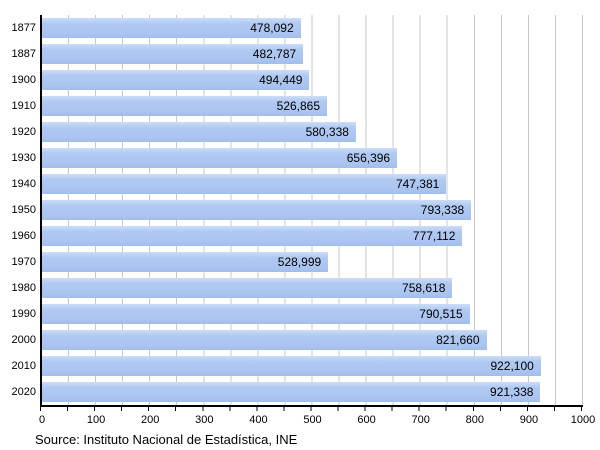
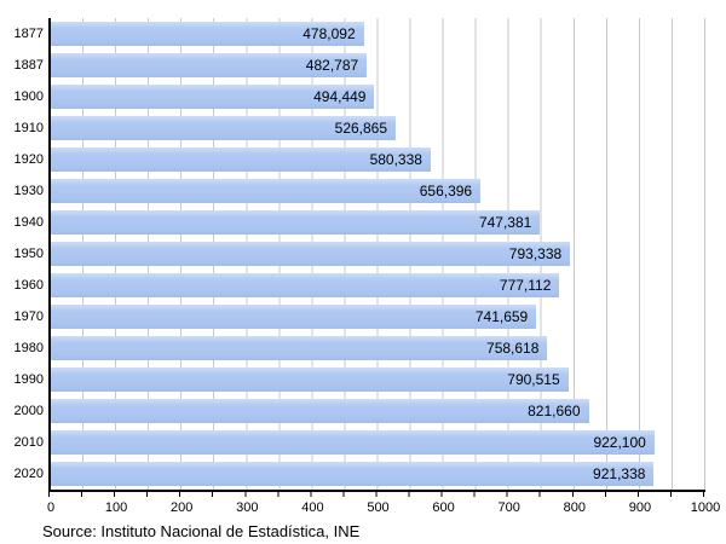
1970: 528,999 -> 741,659
